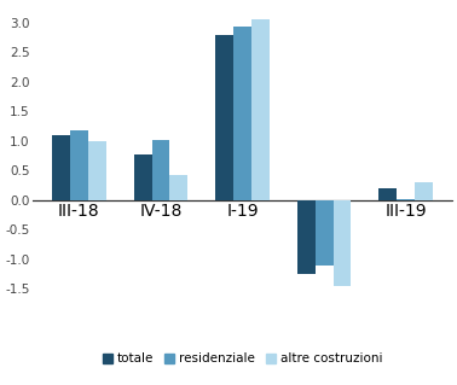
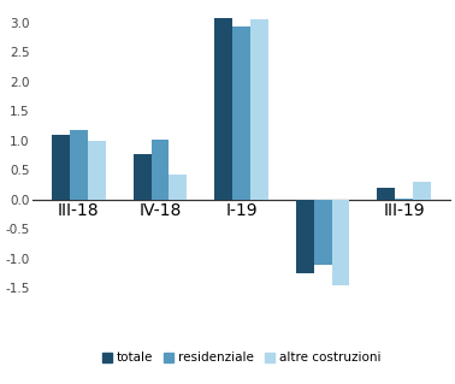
totale/I-19: 2.80 -> 3.07
